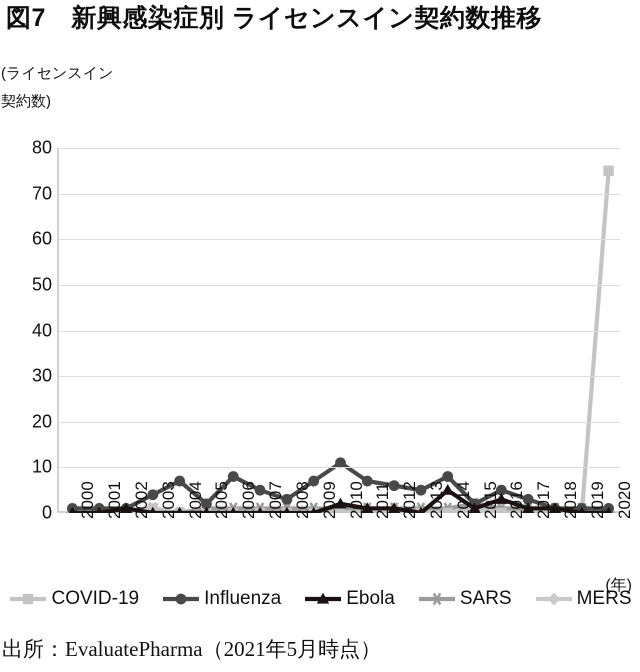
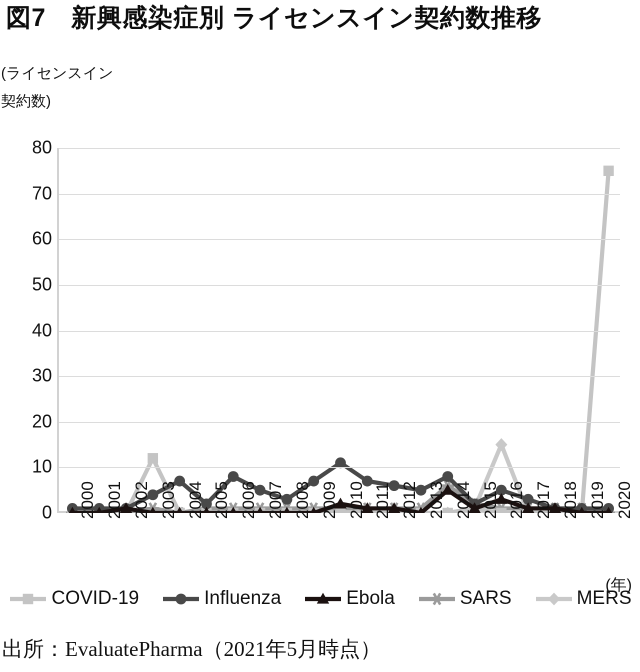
COVID-19/2003: 1 -> 12
SARS/2014: 1 -> 6
MERS/2016: 1 -> 15
